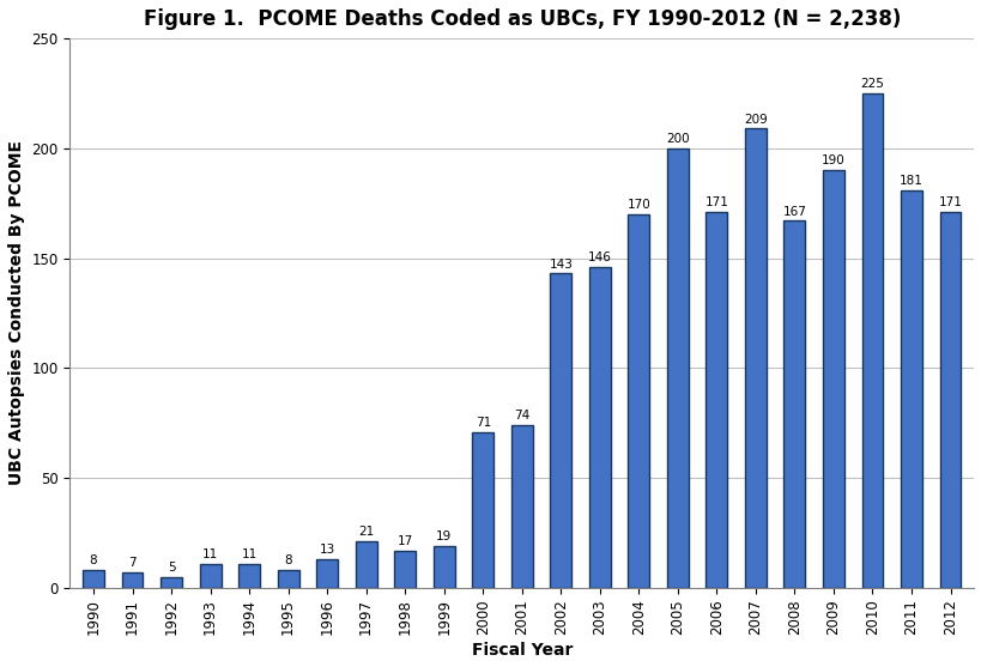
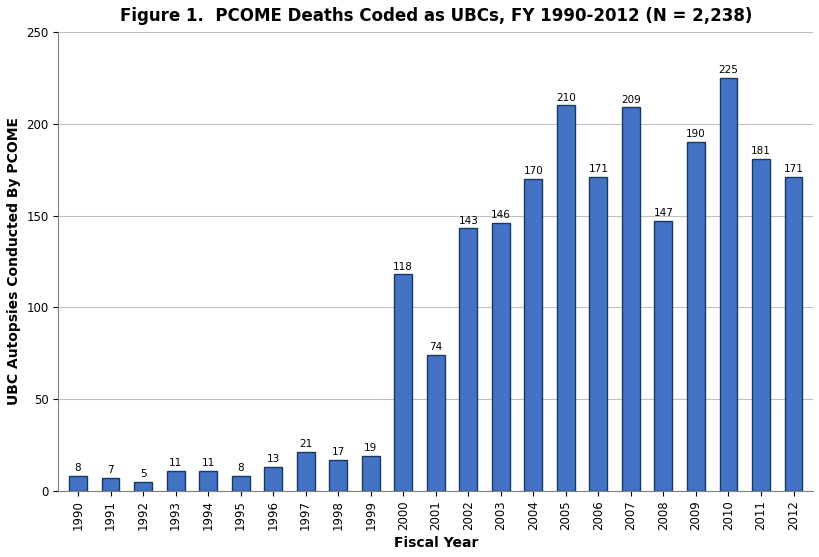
2000: 71 -> 118
2005: 200 -> 210
2008: 167 -> 147
